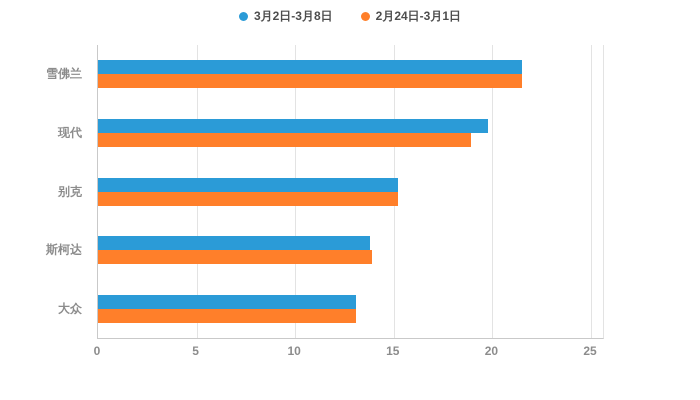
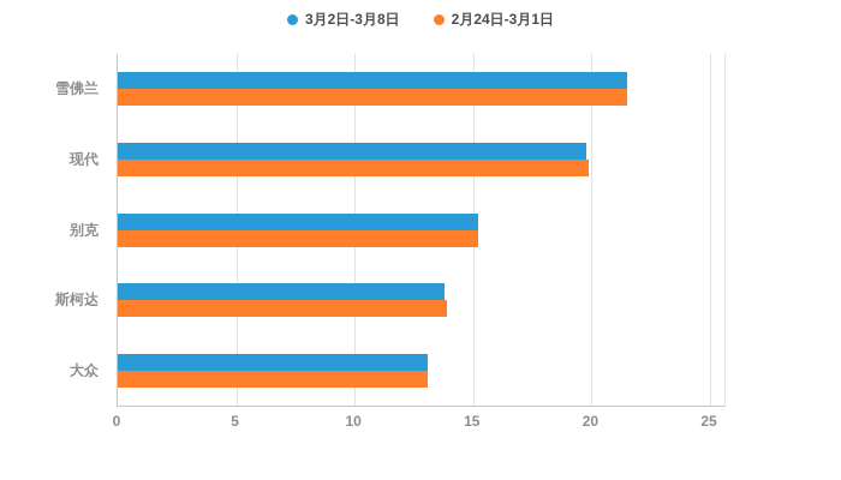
2月24日-3月1日/现代: 18.9 -> 19.9
